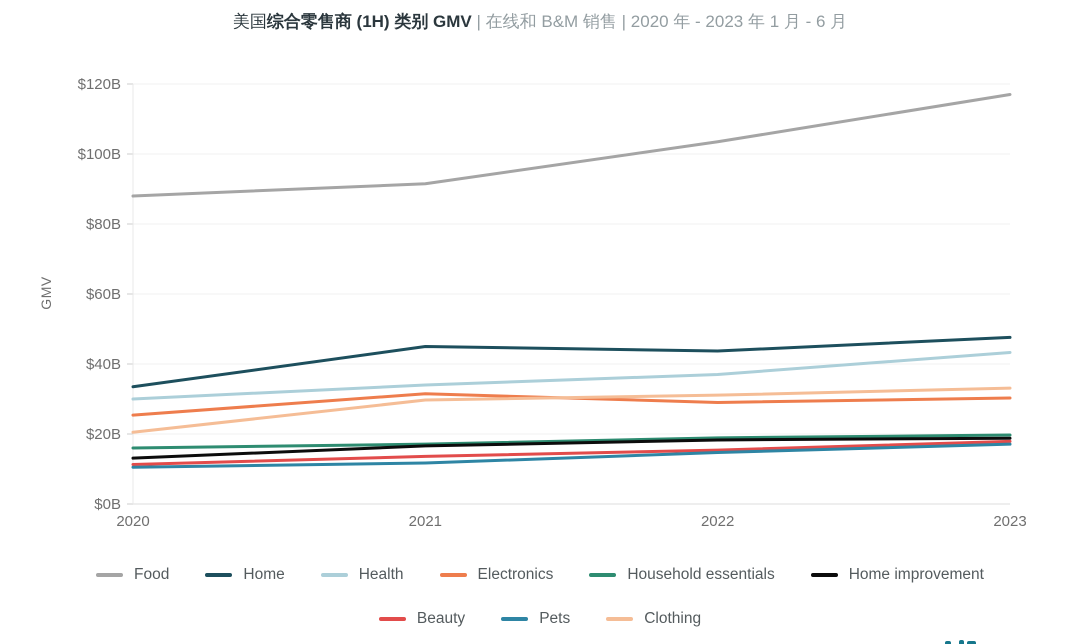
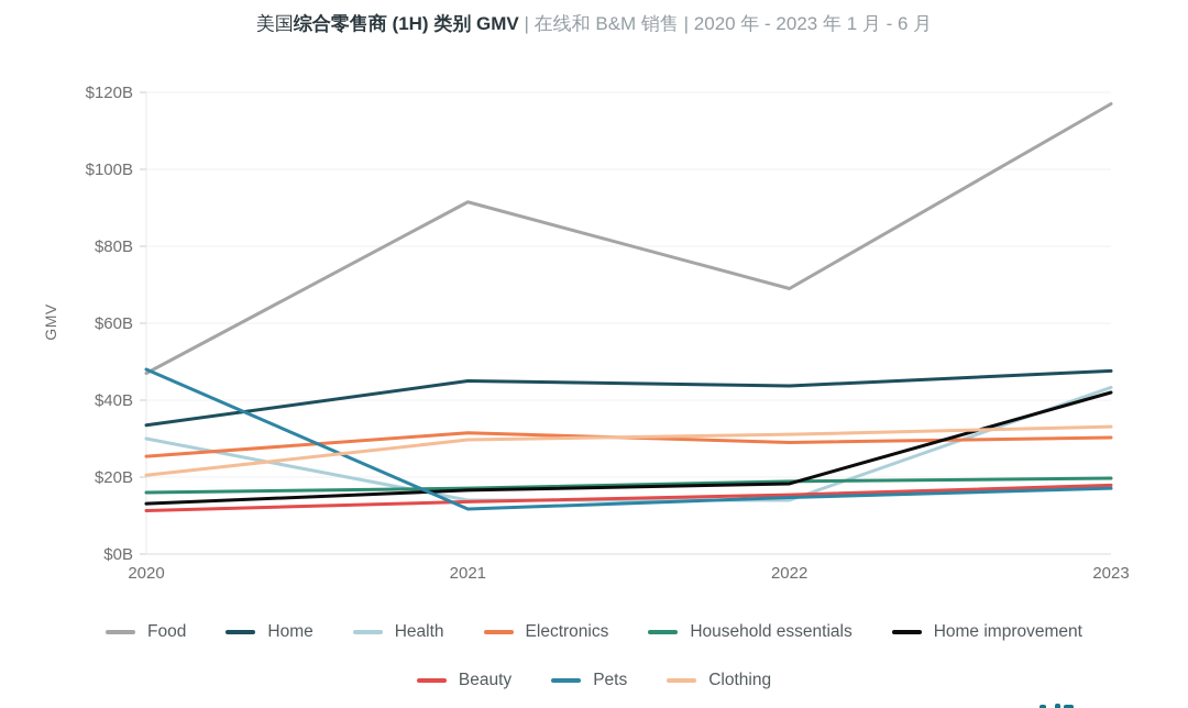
Food/2020: $88B -> $47B
Pets/2020: $10B -> $48B
Health/2021: $34B -> $14B
Food/2022: $104B -> $69B
Health/2022: $37B -> $14B
Home improvement/2023: $19B -> $42B
